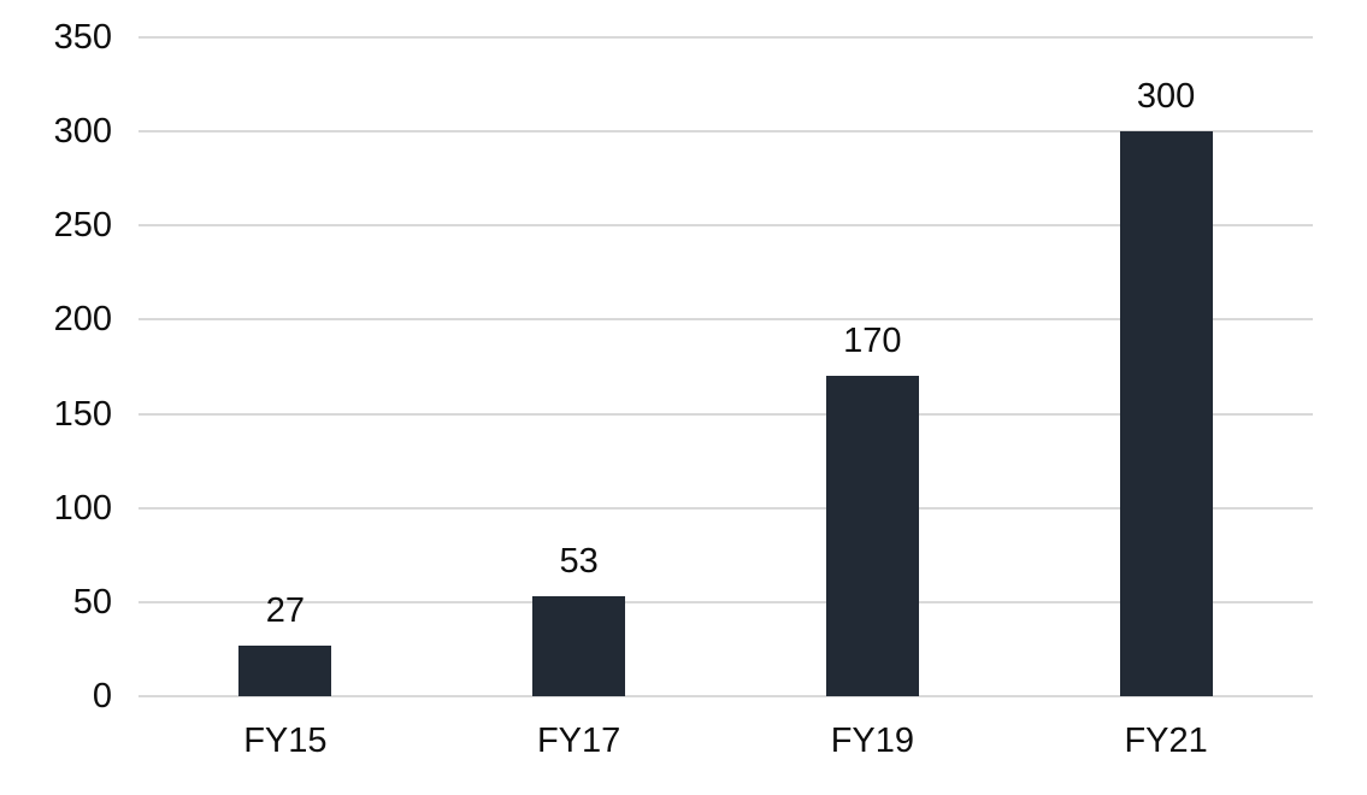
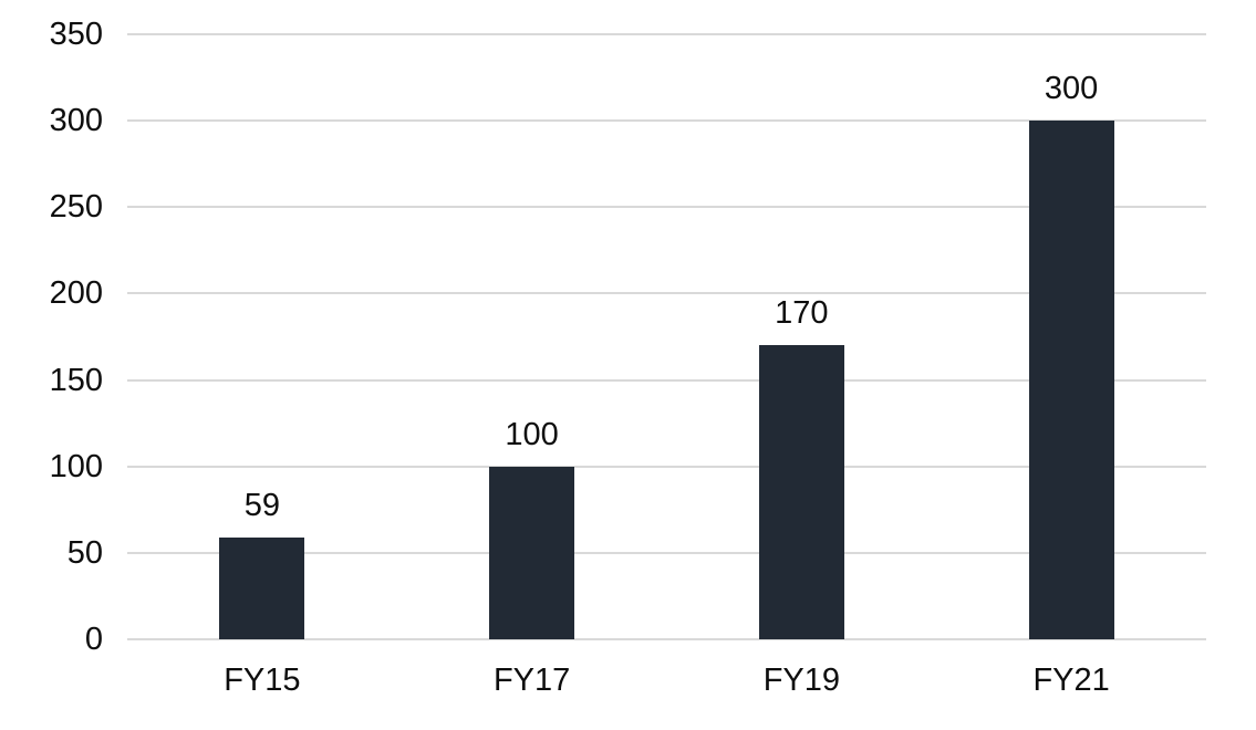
FY15: 27 -> 59
FY17: 53 -> 100
